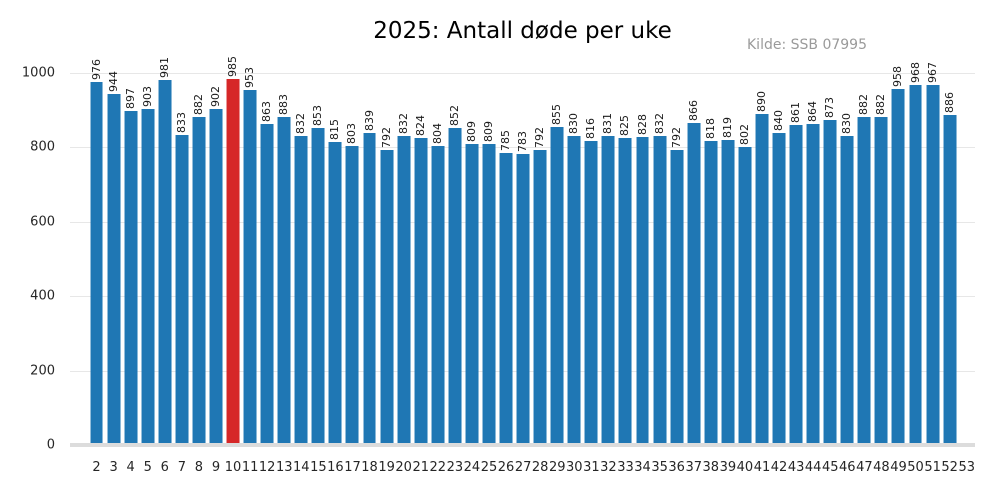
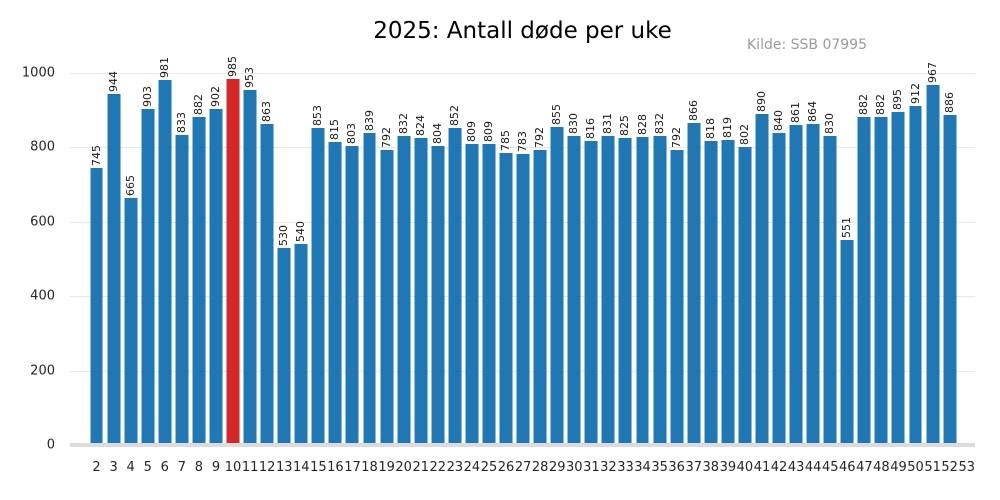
2: 976 -> 745
4: 897 -> 665
13: 883 -> 530
14: 832 -> 540
45: 873 -> 830
46: 830 -> 551
49: 958 -> 895
50: 968 -> 912
